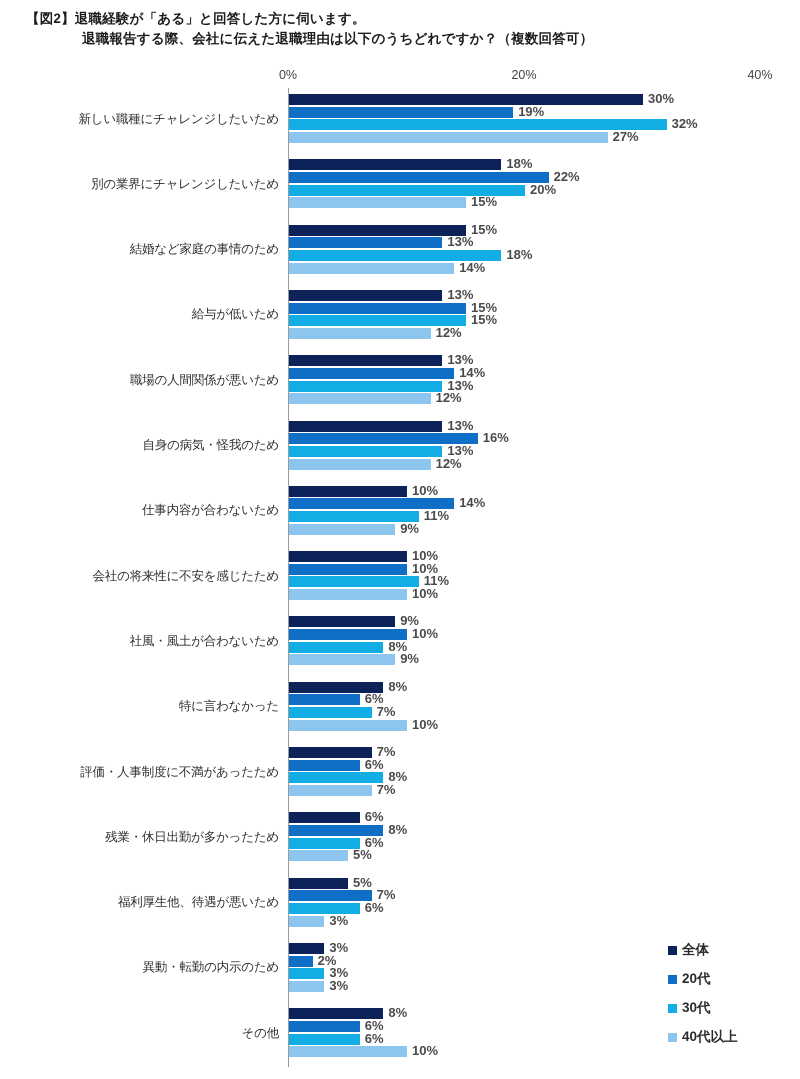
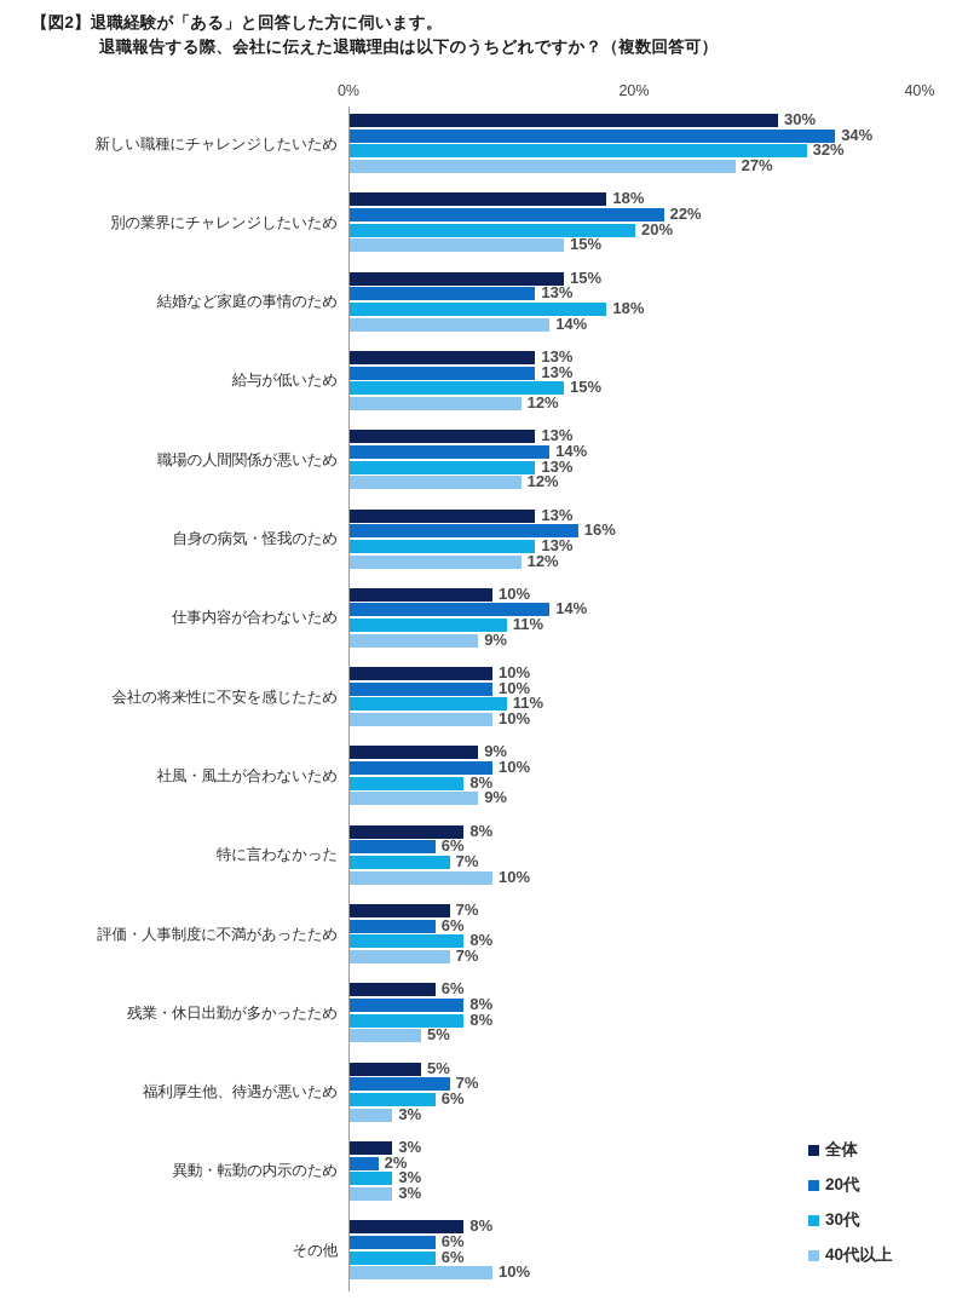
20代/新しい職種にチャレンジしたいため: 19% -> 34%
20代/給与が低いため: 15% -> 13%
30代/残業・休日出勤が多かったため: 6% -> 8%
